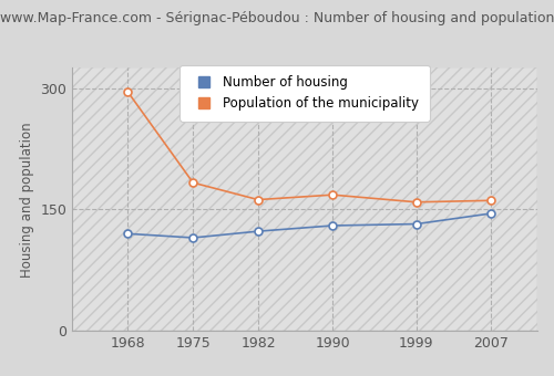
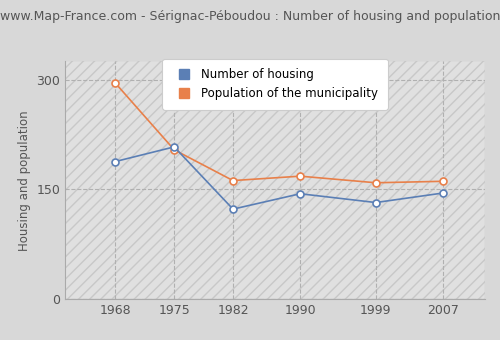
Number of housing/1968: 120 -> 188
Number of housing/1975: 115 -> 208
Population of the municipality/1975: 183 -> 204
Number of housing/1990: 130 -> 144
